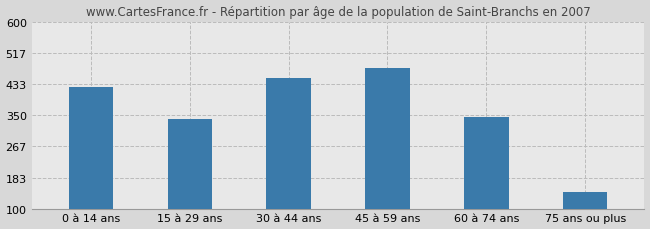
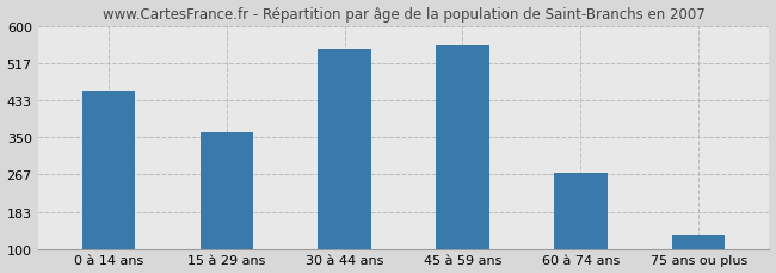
0 à 14 ans: 425 -> 455
15 à 29 ans: 340 -> 362
30 à 44 ans: 450 -> 549
45 à 59 ans: 475 -> 556
60 à 74 ans: 345 -> 271
75 ans ou plus: 145 -> 130
